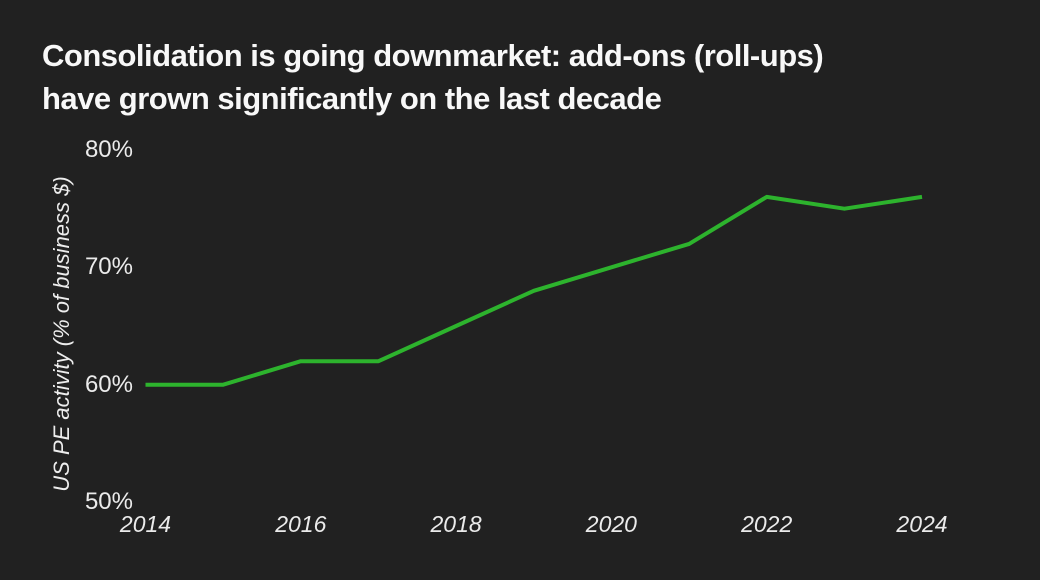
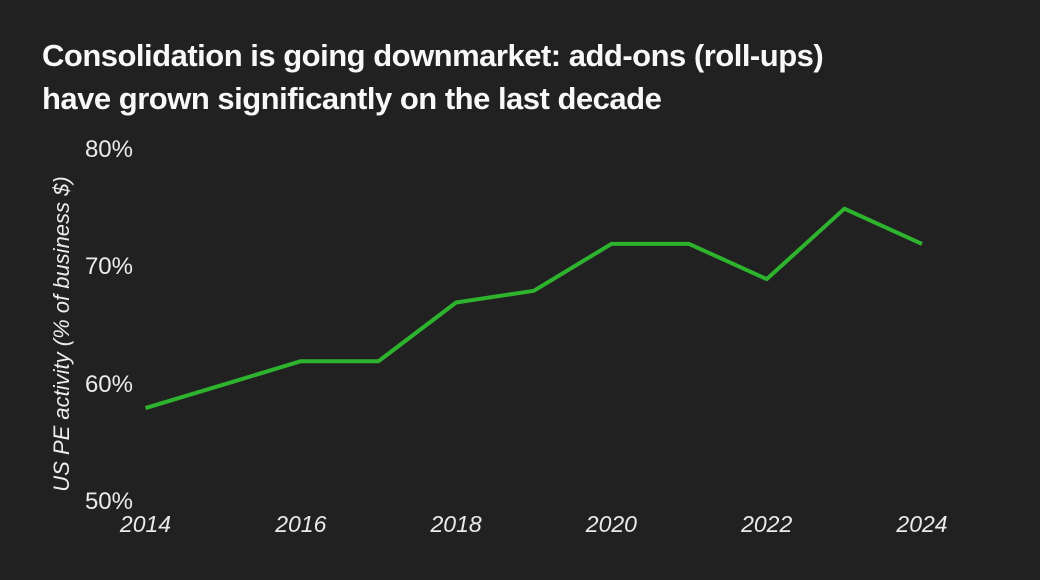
2014: 60% -> 58%
2018: 65% -> 67%
2020: 70% -> 72%
2022: 76% -> 69%
2024: 76% -> 72%
